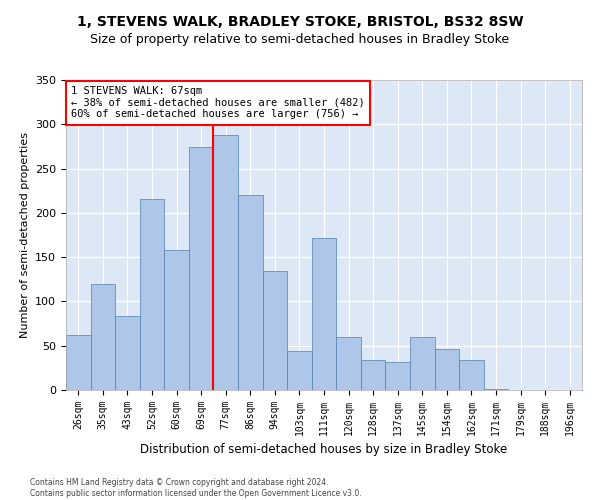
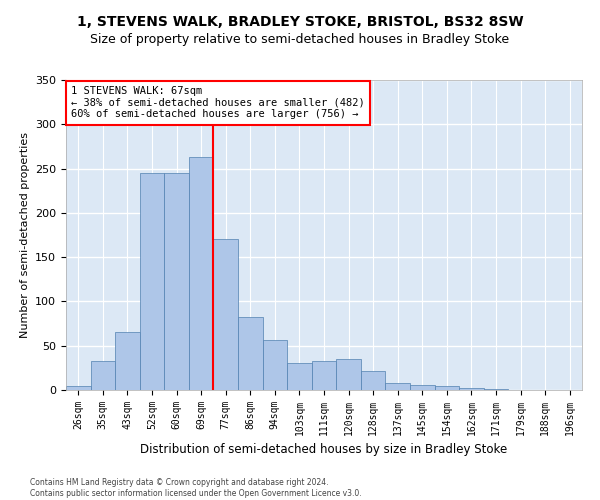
26sqm: 62 -> 5
35sqm: 120 -> 33
43sqm: 84 -> 65
52sqm: 216 -> 245
60sqm: 158 -> 245
69sqm: 274 -> 263
77sqm: 288 -> 170
86sqm: 220 -> 82
94sqm: 134 -> 57
103sqm: 44 -> 30
111sqm: 172 -> 33
120sqm: 60 -> 35
128sqm: 34 -> 21
137sqm: 32 -> 8
145sqm: 60 -> 6
154sqm: 46 -> 5
162sqm: 34 -> 2
